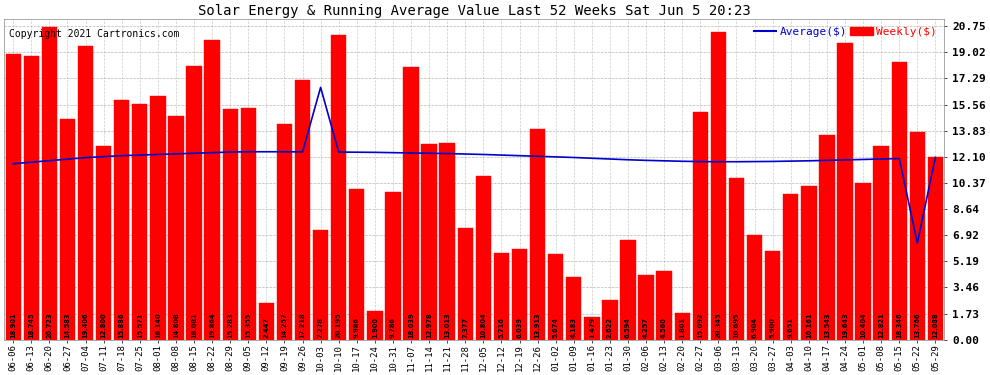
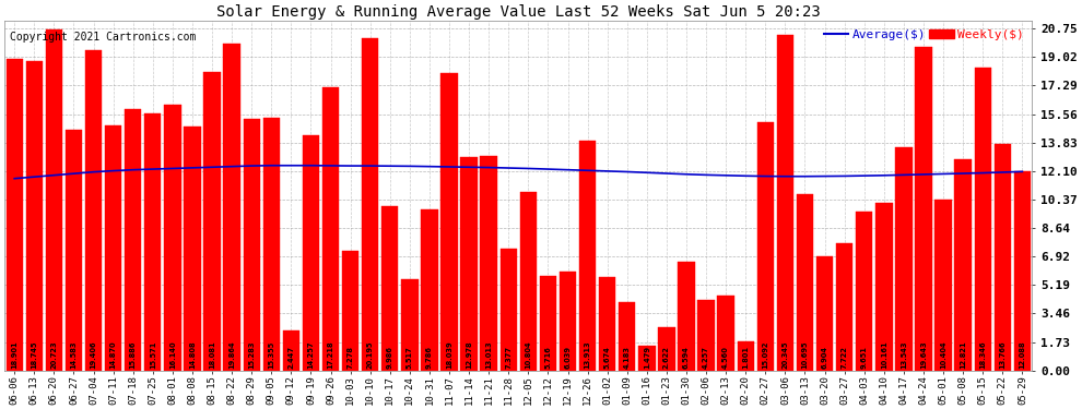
Weekly($)/07-11: 12.8 -> 14.9
Average($)/10-03: 16.7 -> 12.4
Weekly($)/10-24: 1.9 -> 5.5
Weekly($)/03-27: 5.9 -> 7.7
Average($)/05-22: 6.4 -> 12.0
